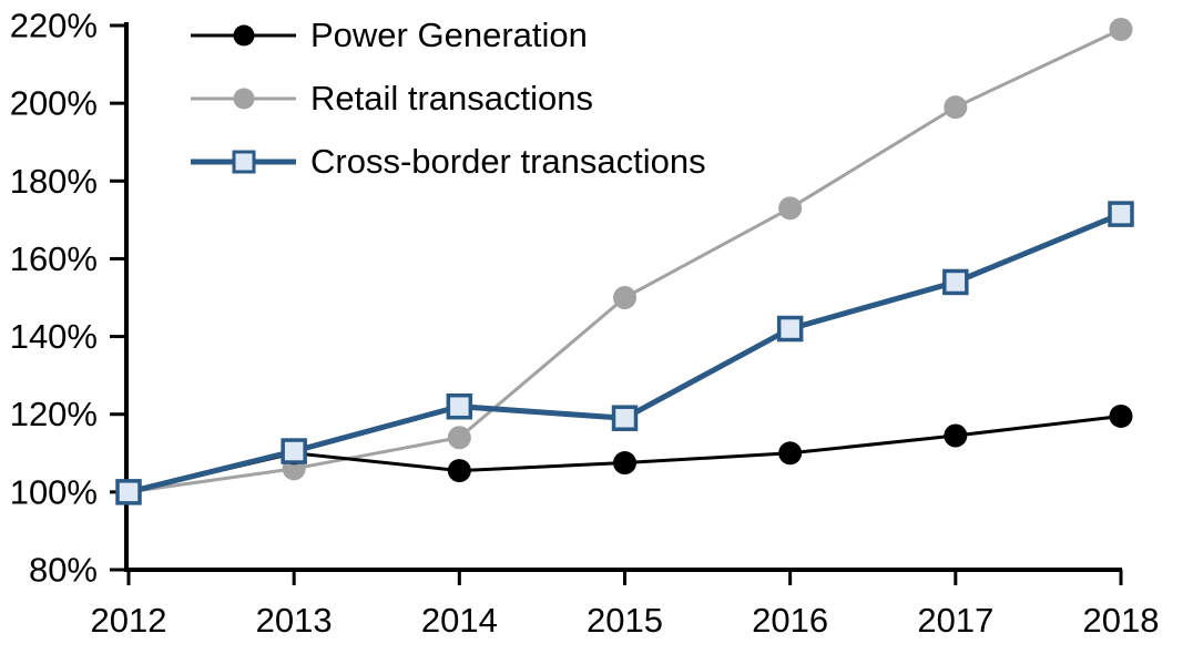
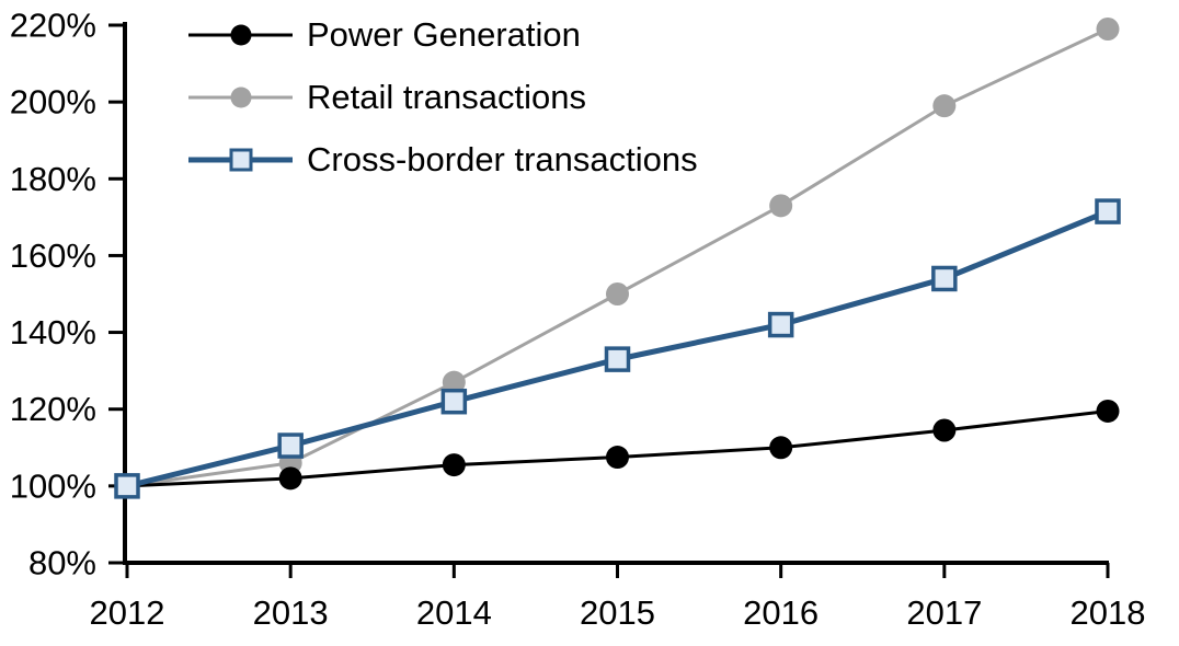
Power Generation/2013: 110% -> 102%
Retail transactions/2014: 114% -> 127%
Cross-border transactions/2015: 119% -> 133%
